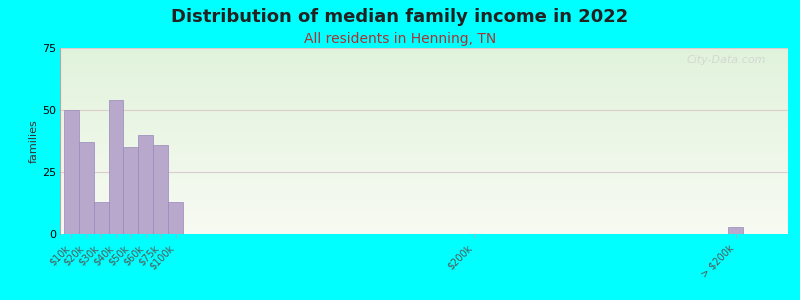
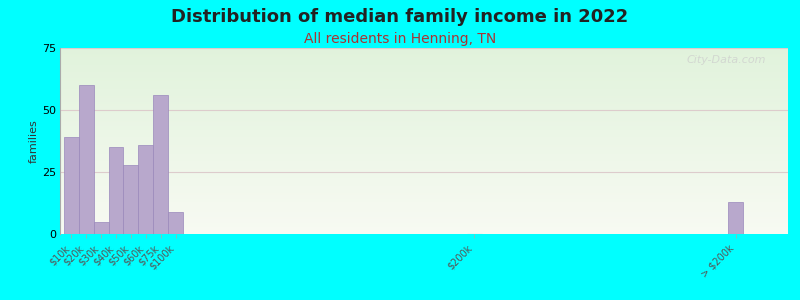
$10k: 50 -> 39
$20k: 37 -> 60
$30k: 13 -> 5
$40k: 54 -> 35
$50k: 35 -> 28
$60k: 40 -> 36
$75k: 36 -> 56
$100k: 13 -> 9
> $200k: 3 -> 13
